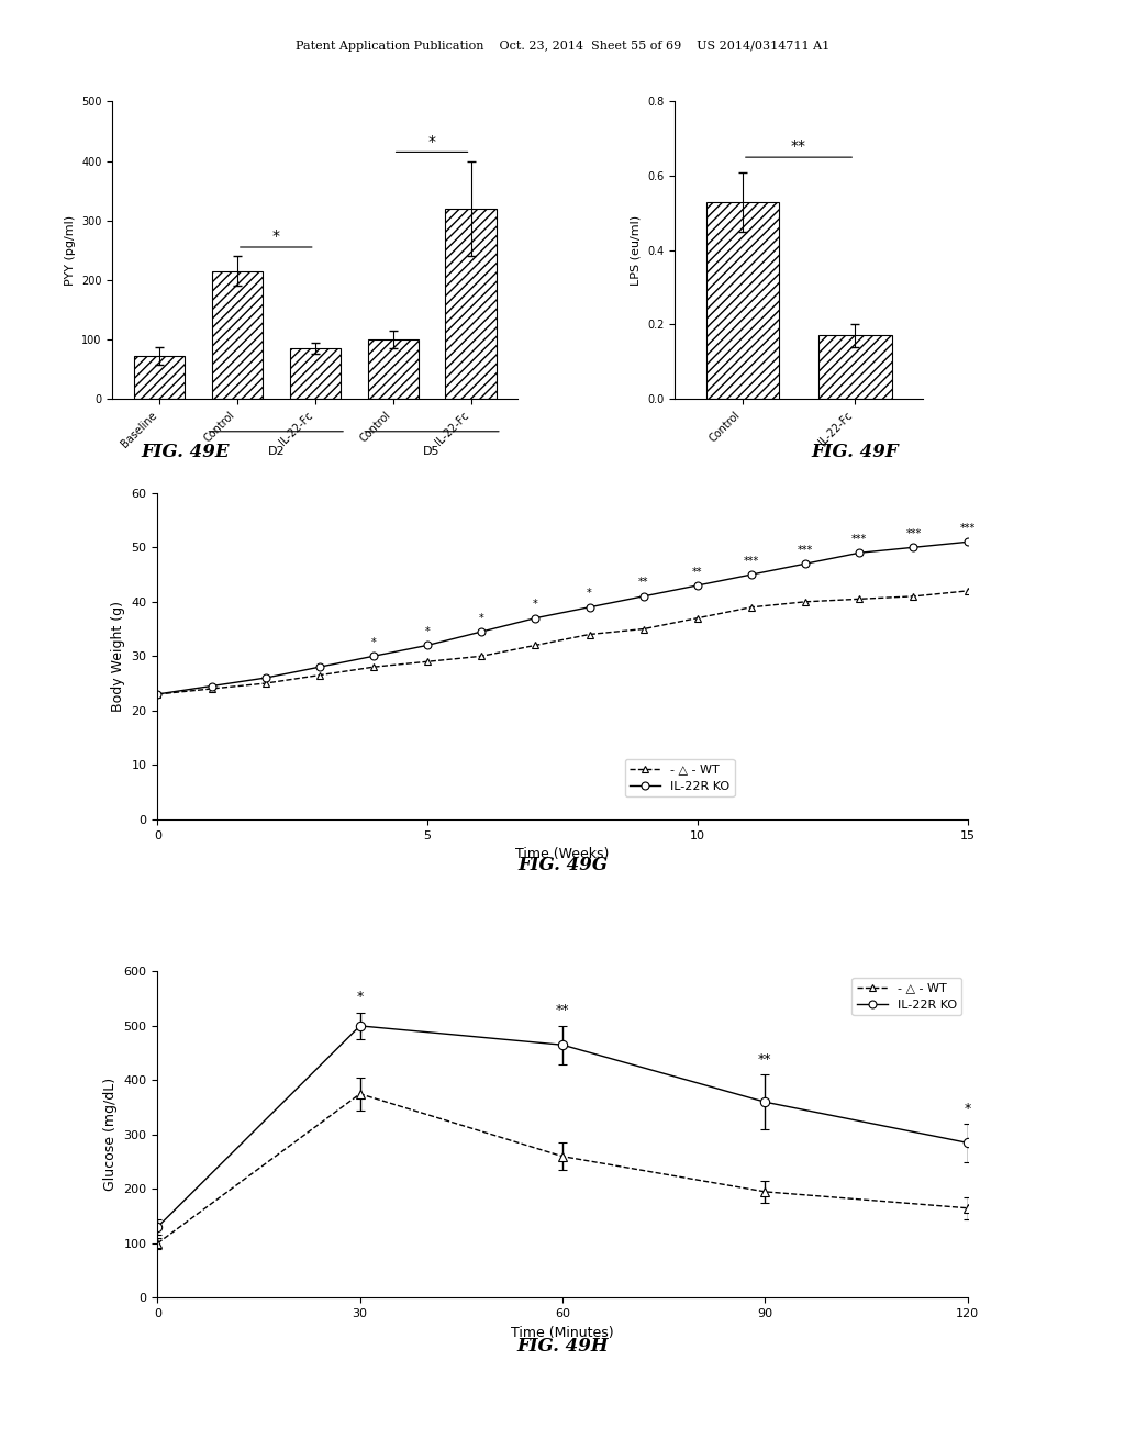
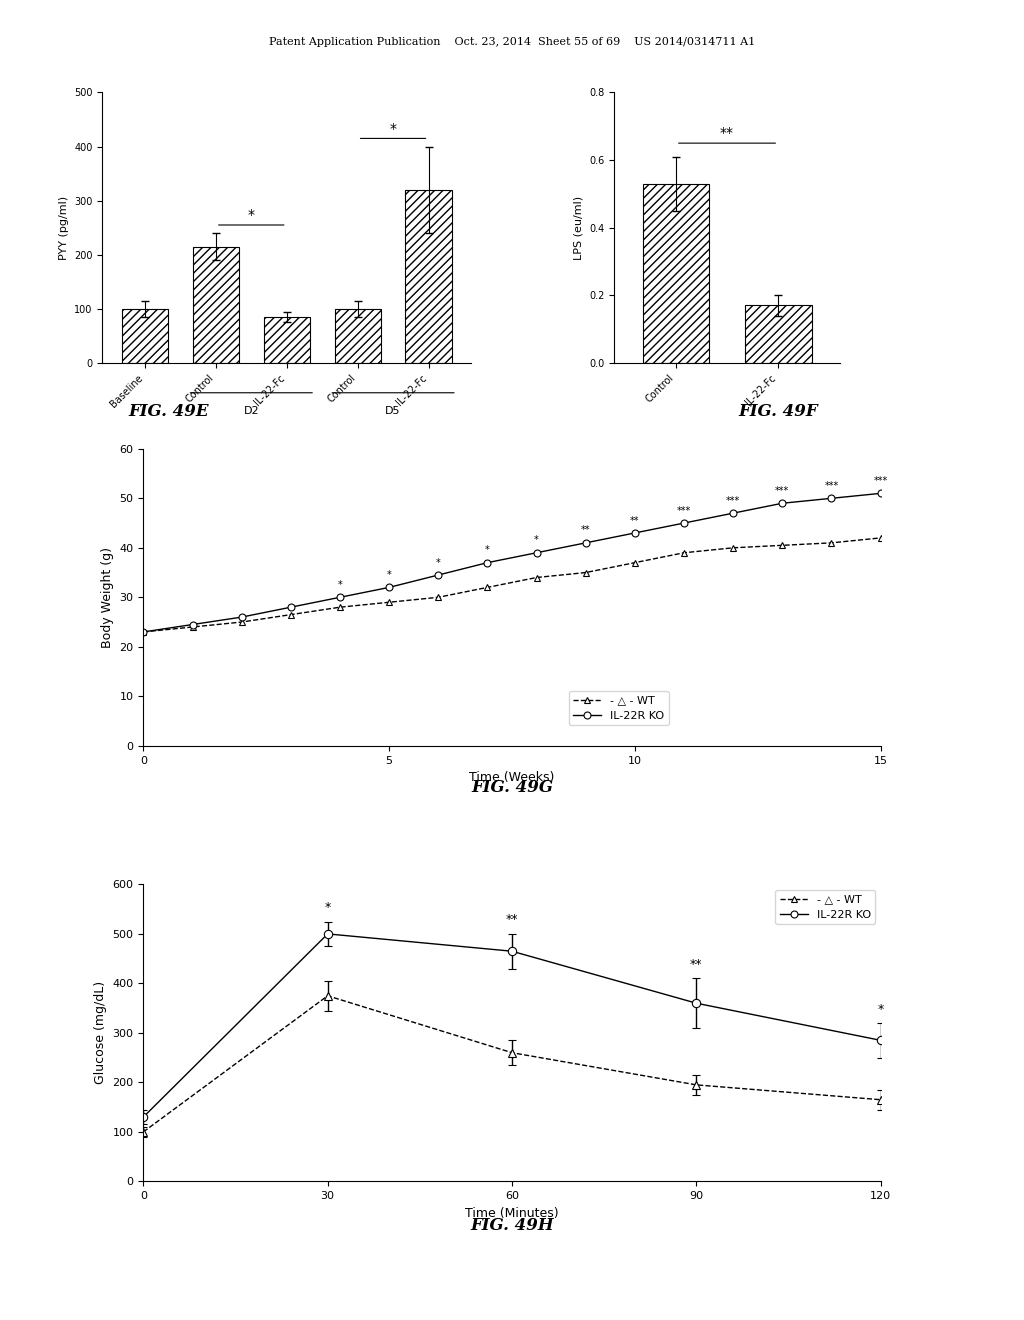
Baseline: 72 -> 100
